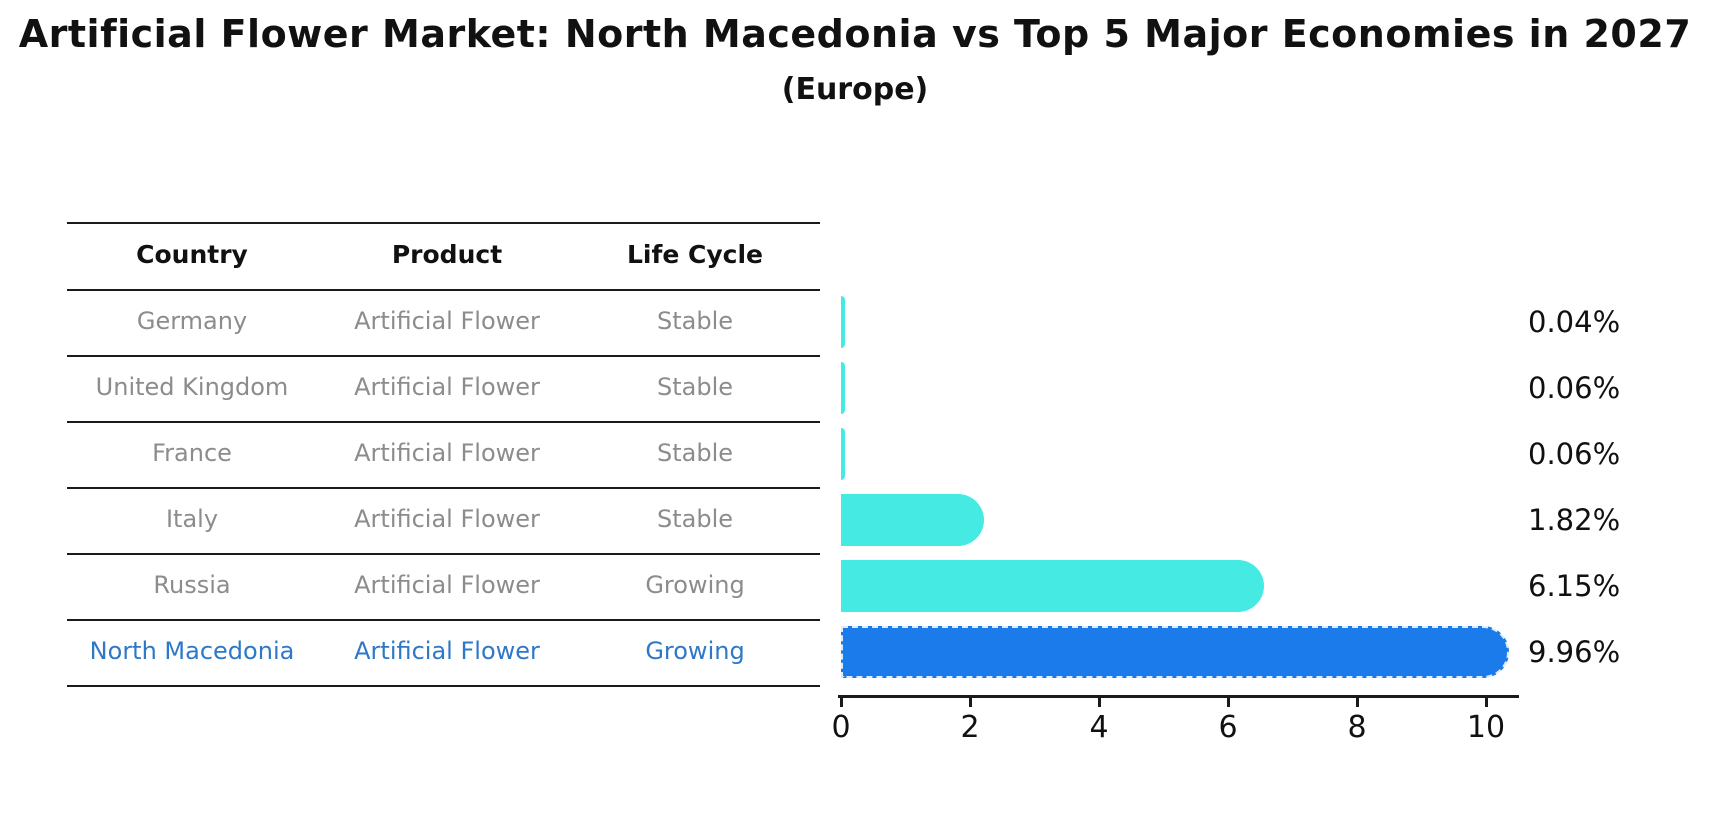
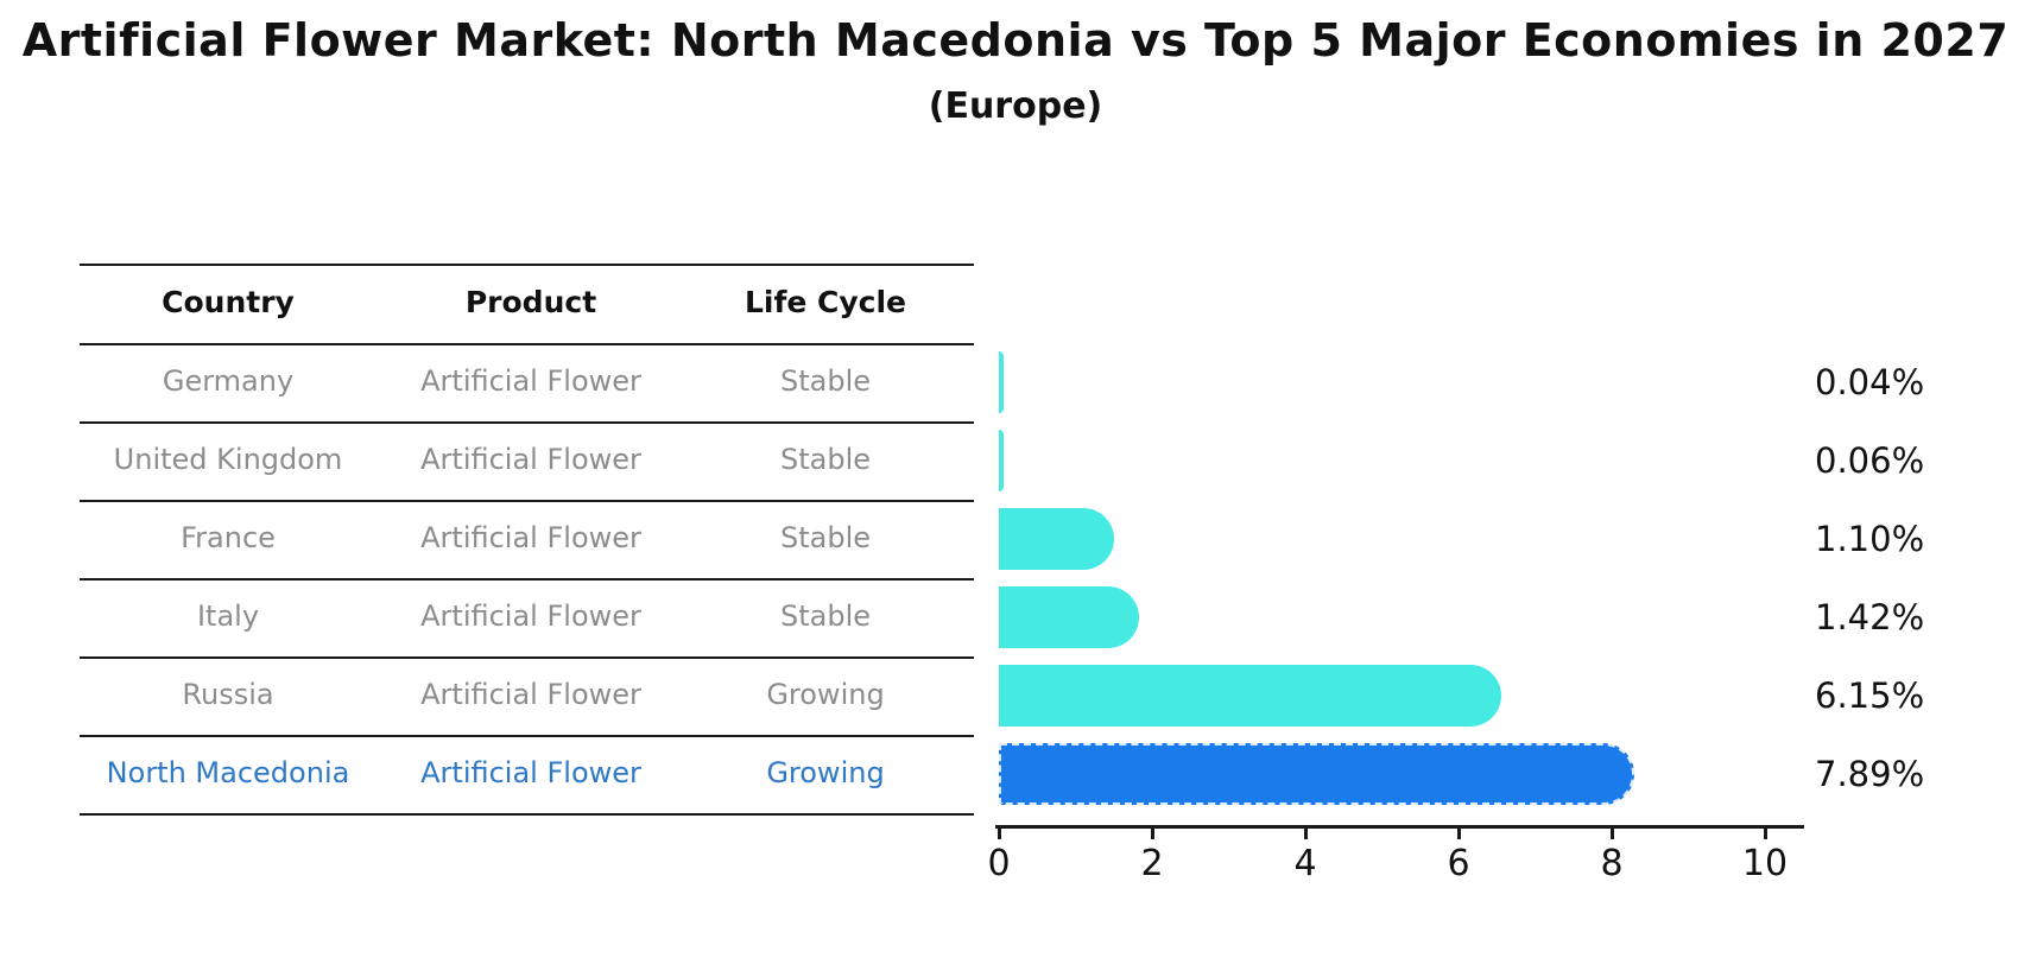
France: 0.06% -> 1.10%
Italy: 1.82% -> 1.42%
North Macedonia: 9.96% -> 7.89%
